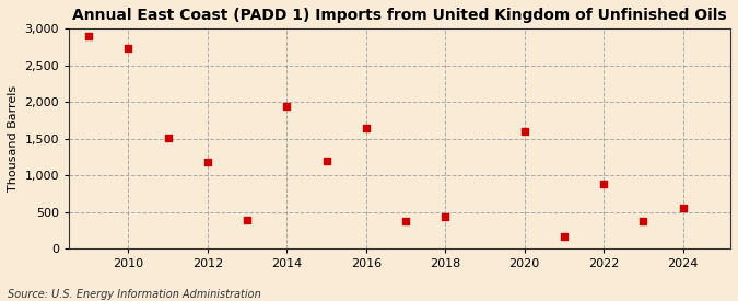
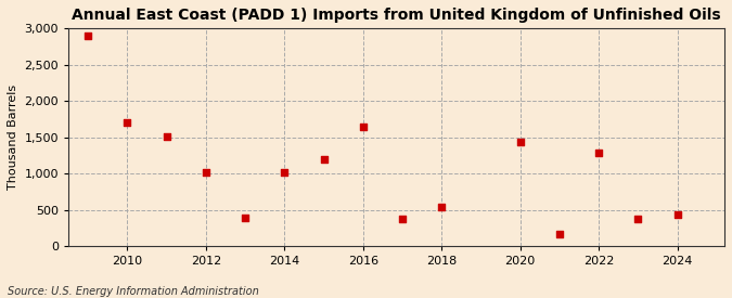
2010: 2,730 -> 1,700
2012: 1,180 -> 1,020
2014: 1,940 -> 1,020
2018: 430 -> 540
2020: 1,600 -> 1,440
2022: 880 -> 1,280
2024: 560 -> 440
